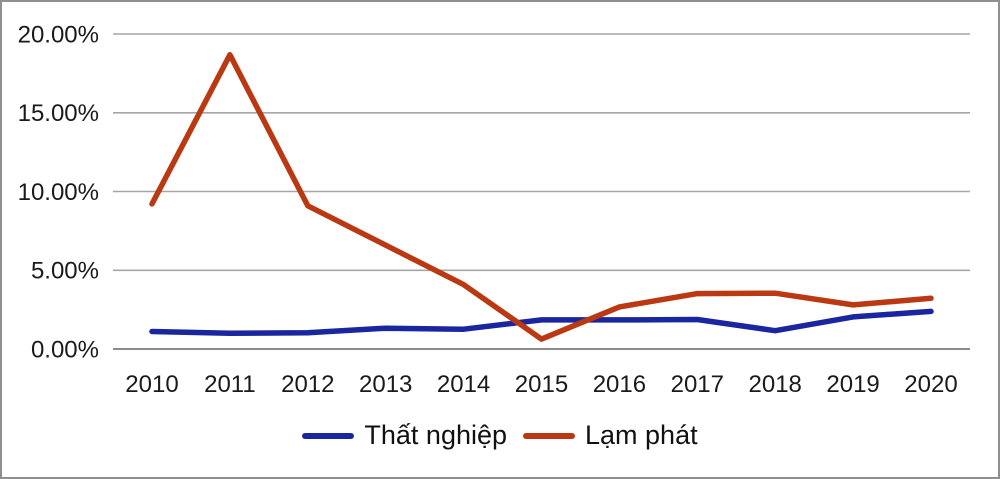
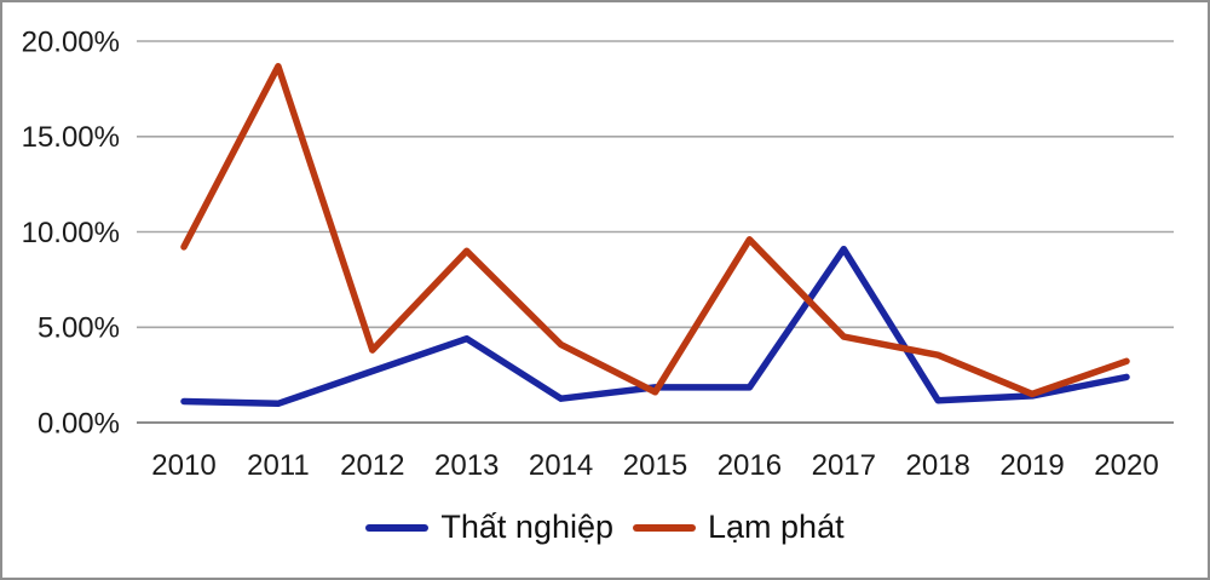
Thất nghiệp/2012: 1.0% -> 2.7%
Lạm phát/2012: 9.1% -> 3.8%
Thất nghiệp/2013: 1.3% -> 4.4%
Lạm phát/2013: 6.6% -> 9.0%
Lạm phát/2015: 0.6% -> 1.6%
Lạm phát/2016: 2.7% -> 9.6%
Thất nghiệp/2017: 1.9% -> 9.1%
Lạm phát/2017: 3.5% -> 4.5%
Thất nghiệp/2019: 2.0% -> 1.4%
Lạm phát/2019: 2.8% -> 1.5%
